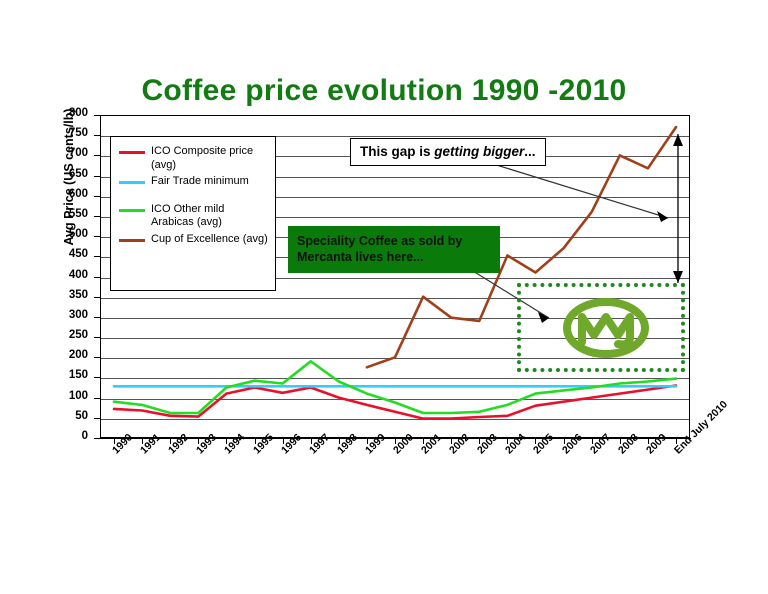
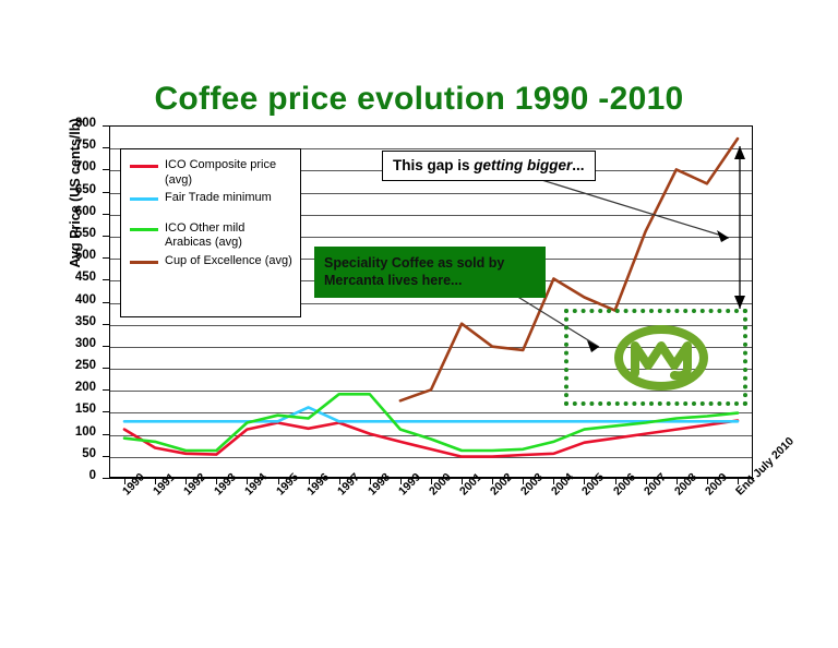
ICO Composite price (avg)/1990: 70 -> 110
Fair Trade minimum/1996: 130 -> 160
ICO Other mild Arabicas (avg)/1998: 140 -> 190
Cup of Excellence (avg)/2006: 470 -> 380
